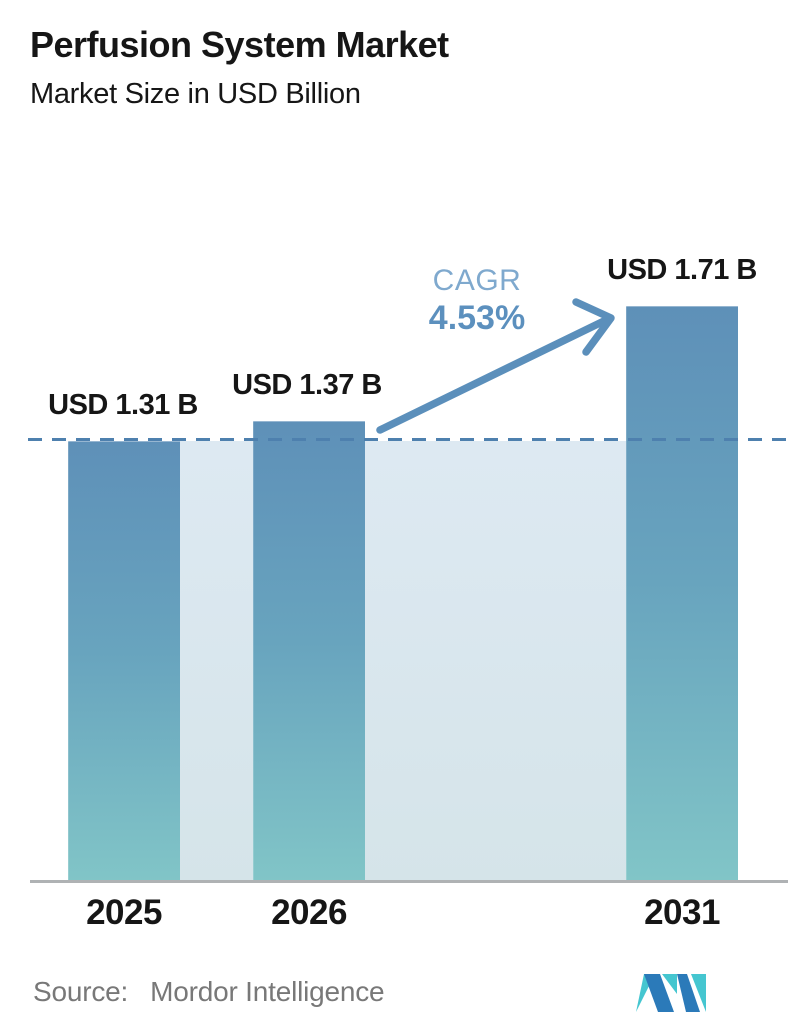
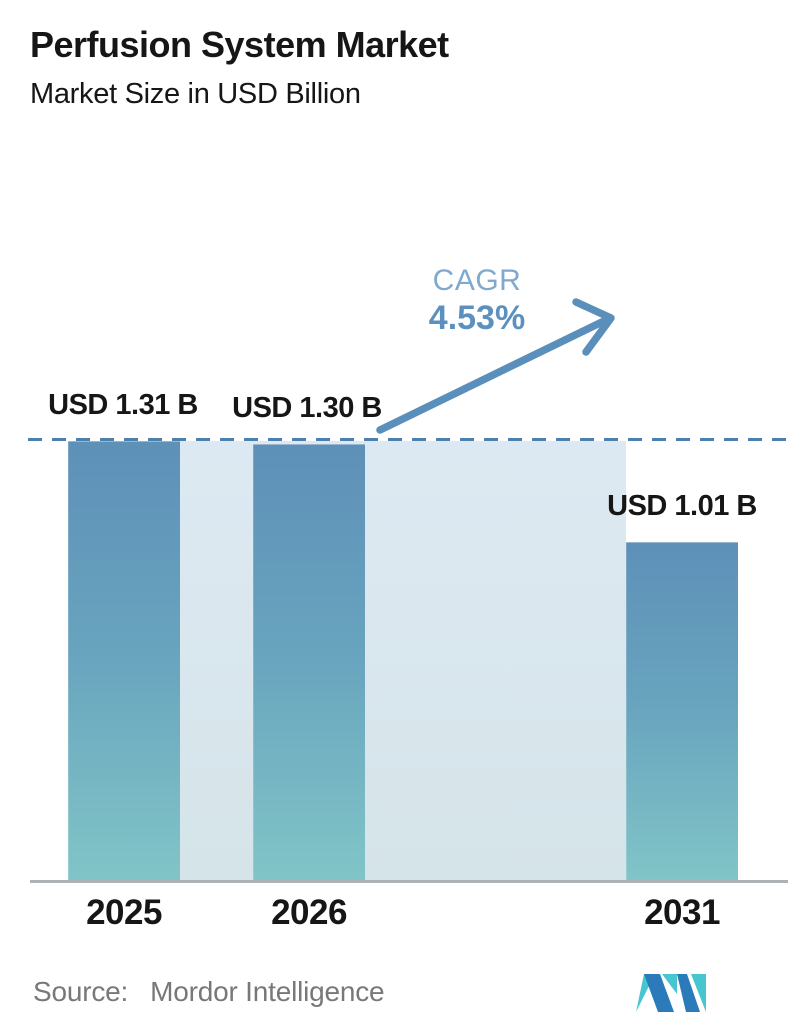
2026: 1.37 -> 1.30
2031: 1.71 -> 1.01
